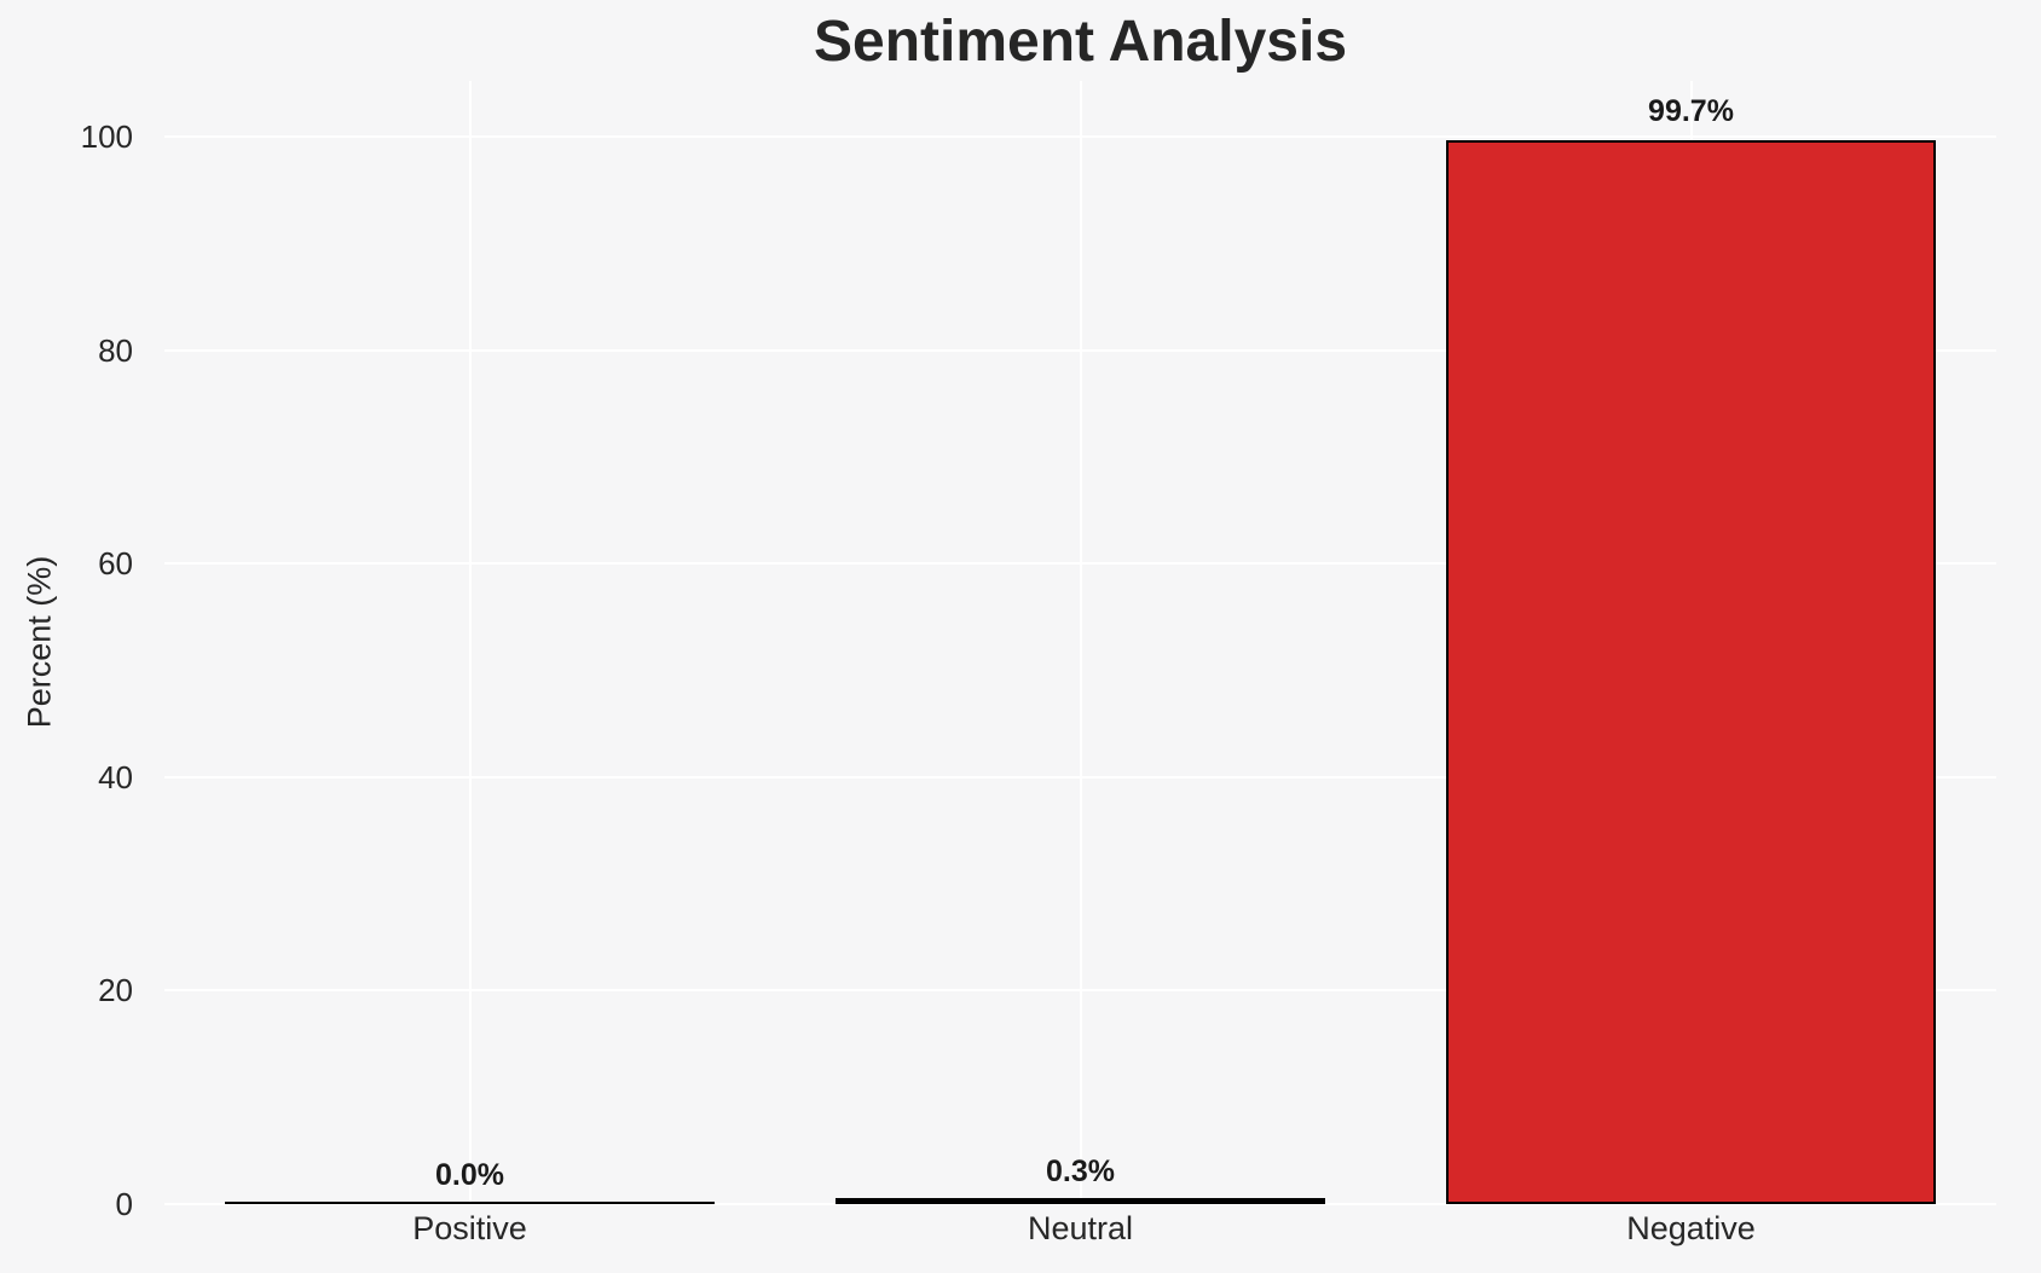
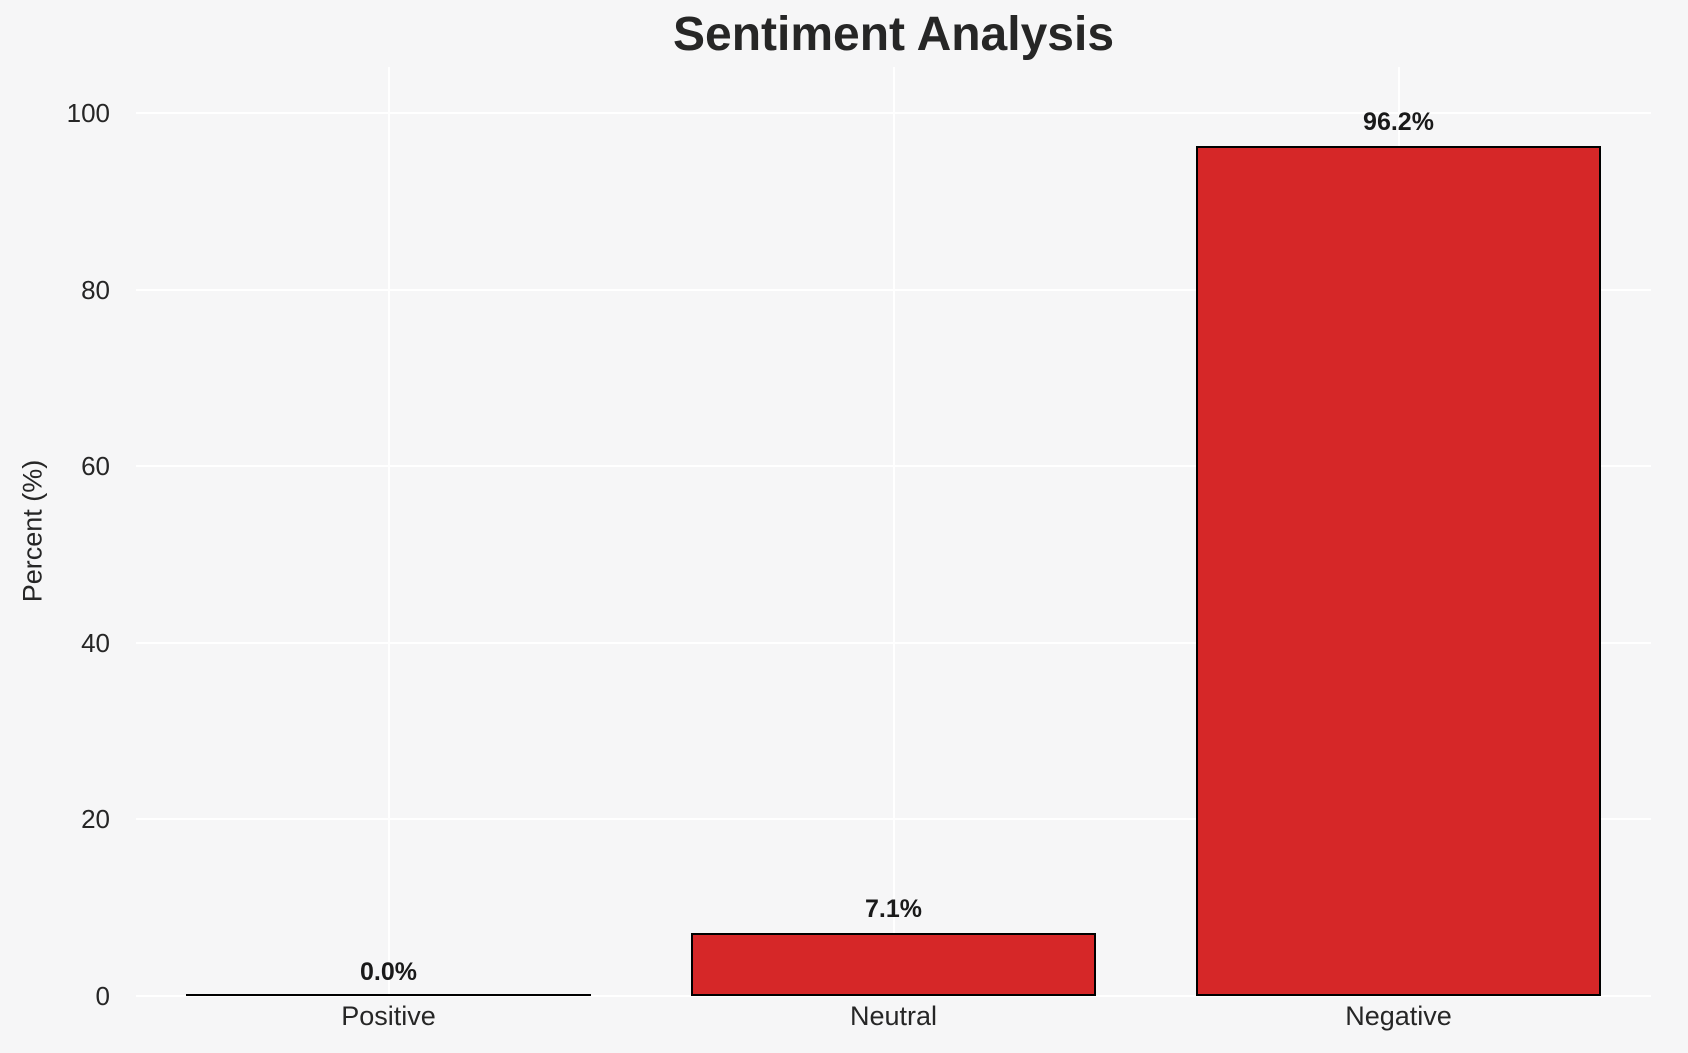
Neutral: 0.3% -> 7.1%
Negative: 99.7% -> 96.2%
